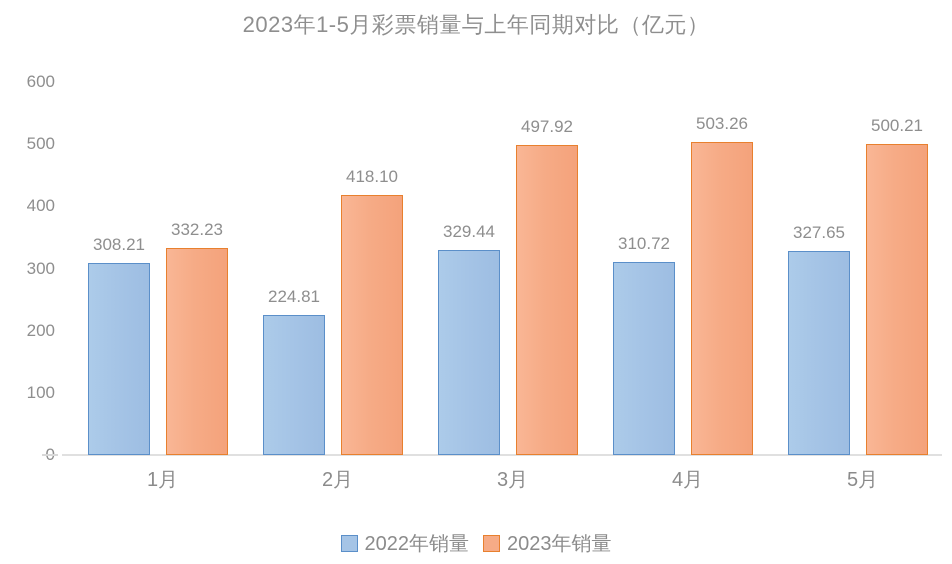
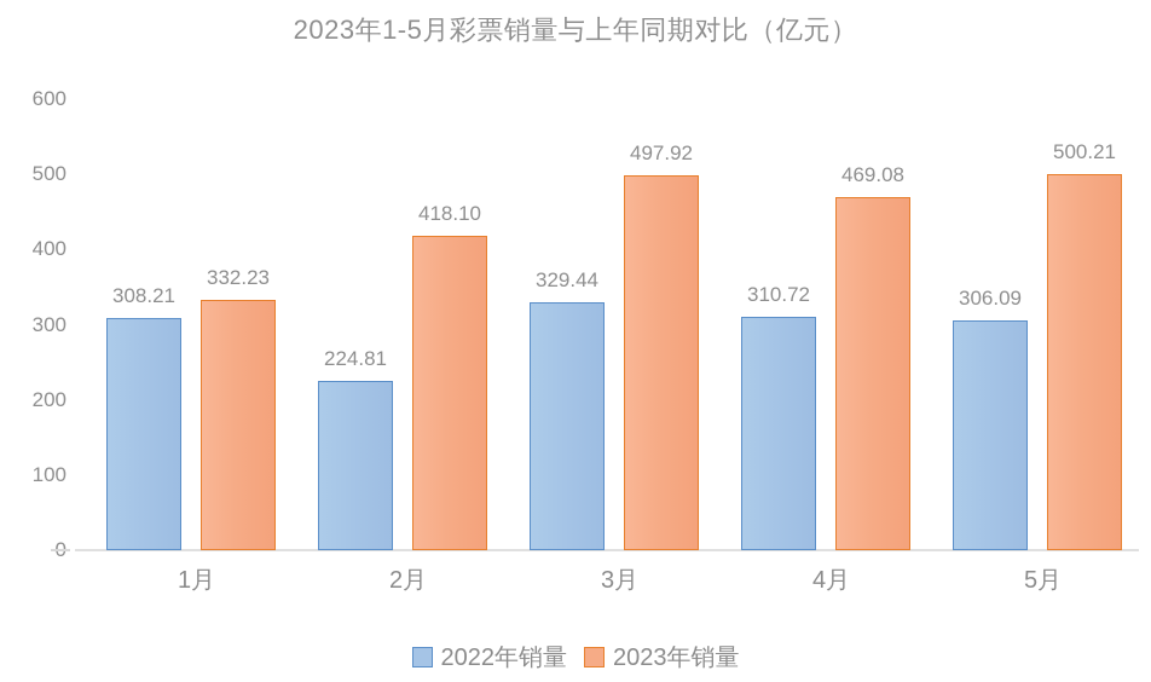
2023年销量/4月: 503.26 -> 469.08
2022年销量/5月: 327.65 -> 306.09
